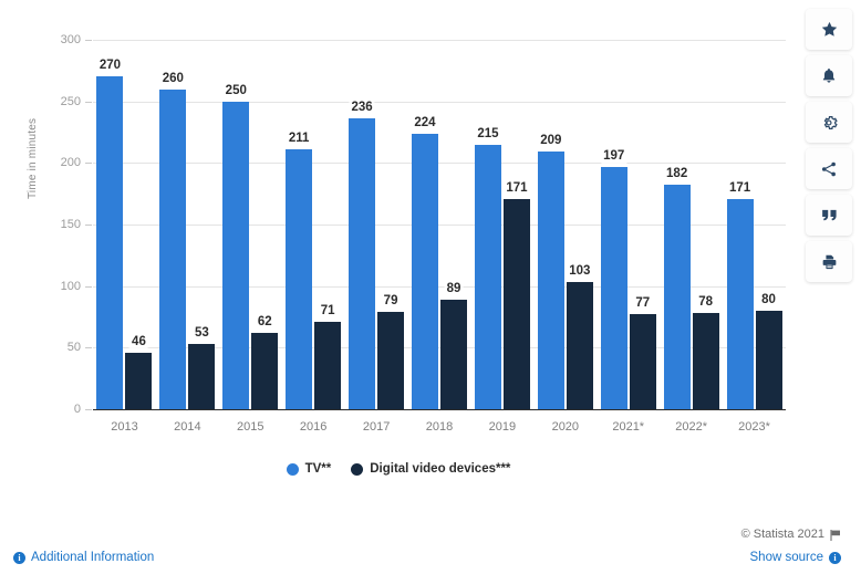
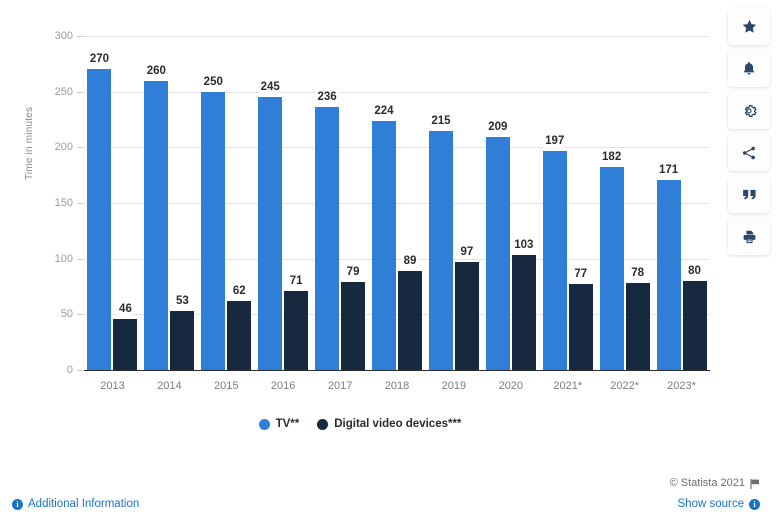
TV**/2016: 211 -> 245
Digital video devices***/2019: 171 -> 97
